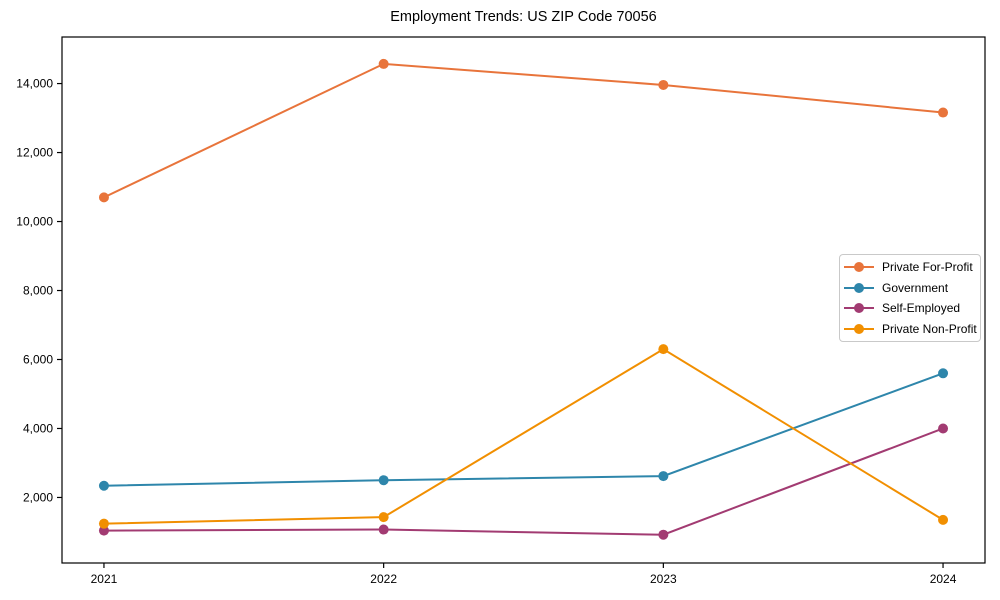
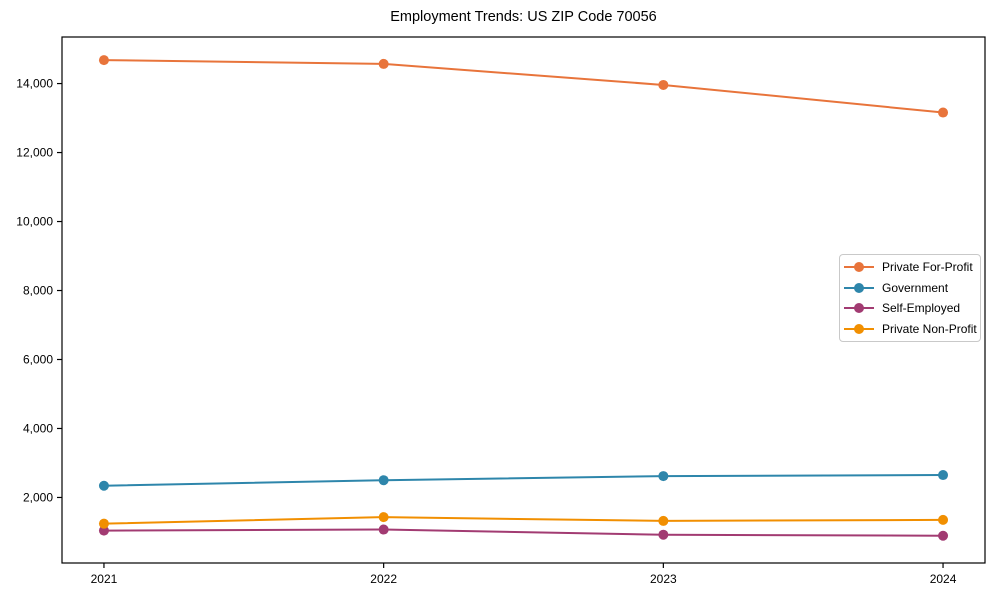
Private For-Profit/2021: 10700 -> 14700
Private Non-Profit/2023: 6300 -> 1300
Government/2024: 5600 -> 2600
Self-Employed/2024: 4000 -> 900
